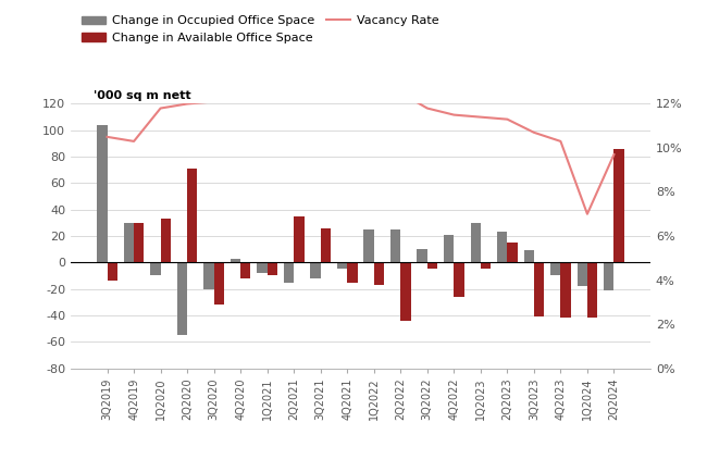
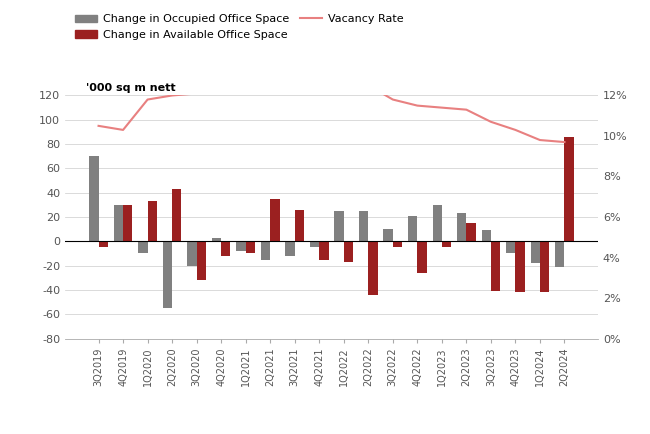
Change in Occupied Office Space/3Q2019: 104 -> 70
Change in Available Office Space/3Q2019: -14 -> -5
Change in Available Office Space/2Q2020: 71 -> 43
Vacancy Rate/1Q2024: 7.0% -> 9.8%
